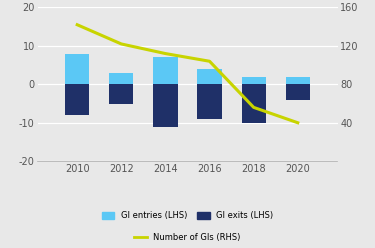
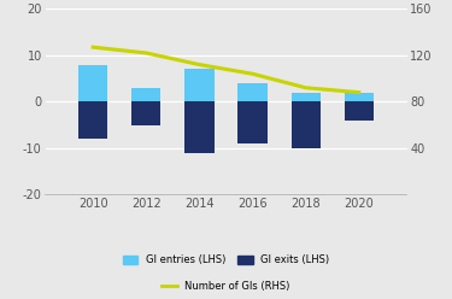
Number of GIs (RHS)/2010: 142 -> 127
Number of GIs (RHS)/2018: 56 -> 92
Number of GIs (RHS)/2020: 40 -> 88
